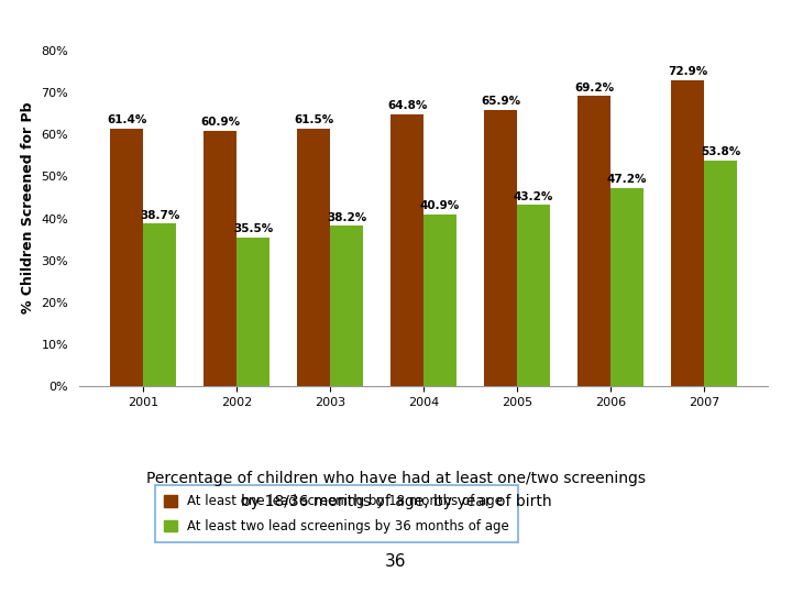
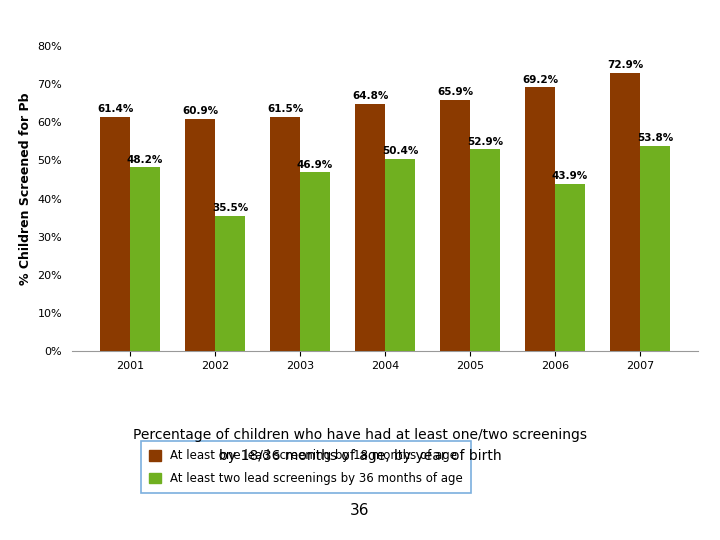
At least two lead screenings by 36 months of age/2001: 38.7% -> 48.2%
At least two lead screenings by 36 months of age/2003: 38.2% -> 46.9%
At least two lead screenings by 36 months of age/2004: 40.9% -> 50.4%
At least two lead screenings by 36 months of age/2005: 43.2% -> 52.9%
At least two lead screenings by 36 months of age/2006: 47.2% -> 43.9%
